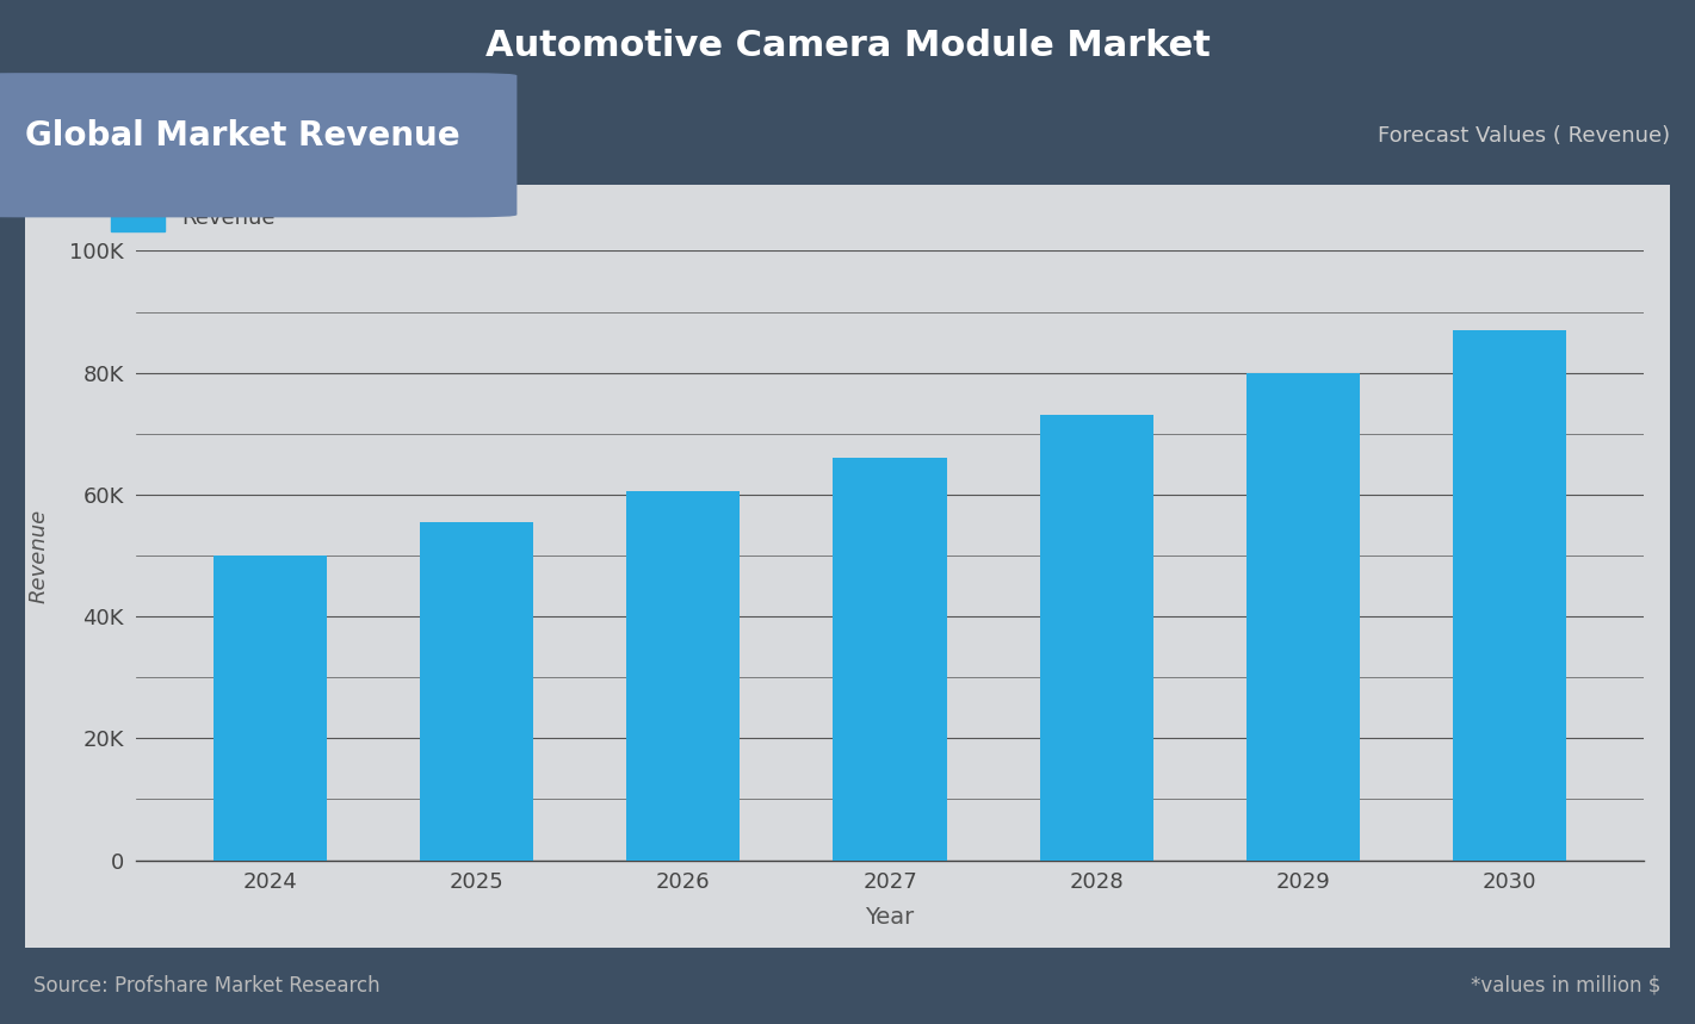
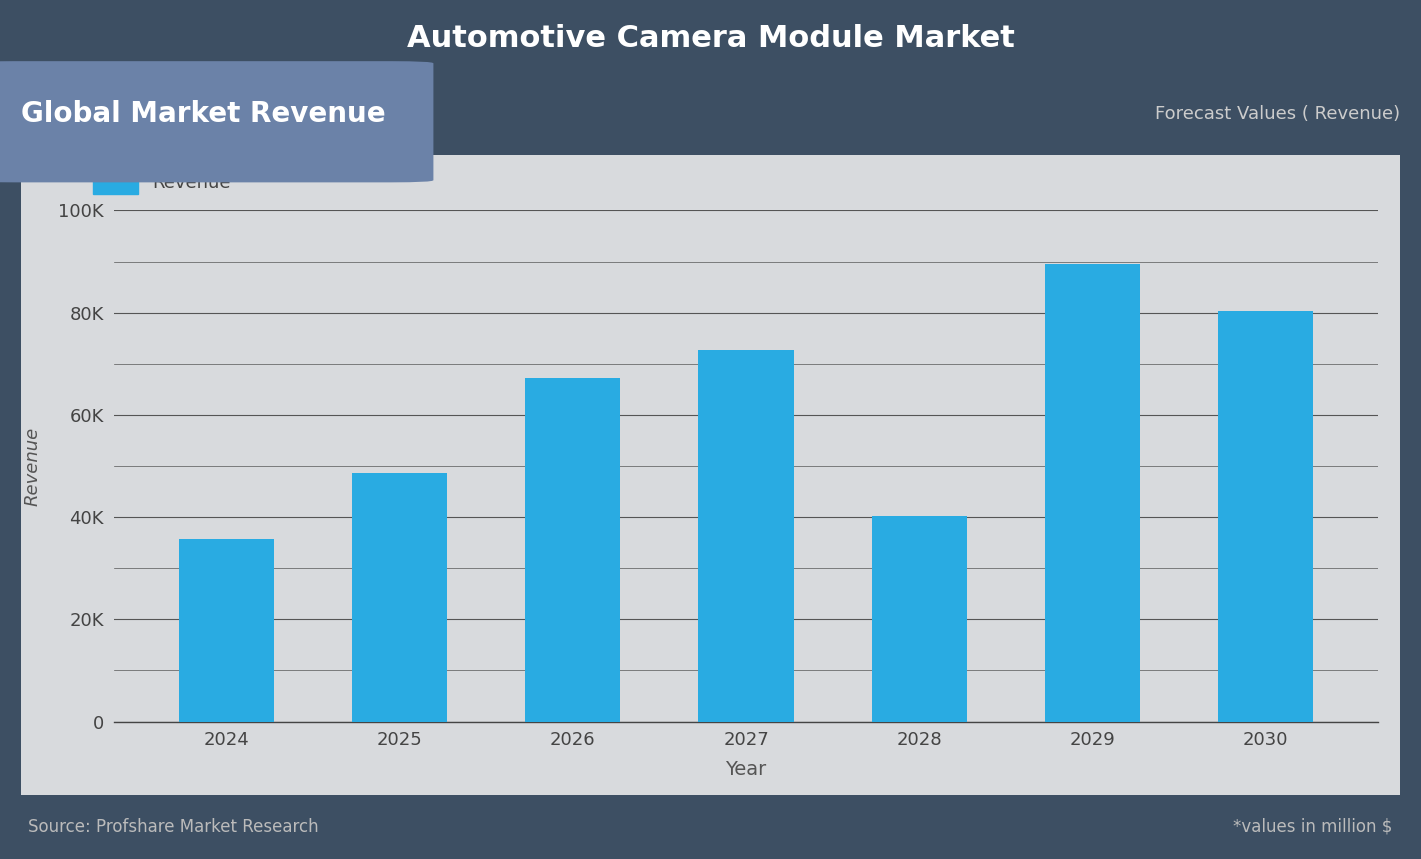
2024: 50.0K -> 35.8K
2025: 55.5K -> 48.6K
2026: 60.5K -> 67.2K
2027: 66.0K -> 72.6K
2028: 73.0K -> 40.2K
2029: 80.0K -> 89.6K
2030: 87.0K -> 80.4K
